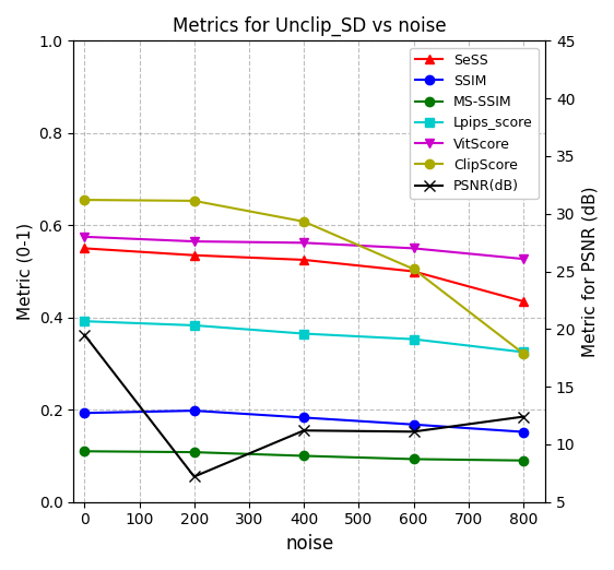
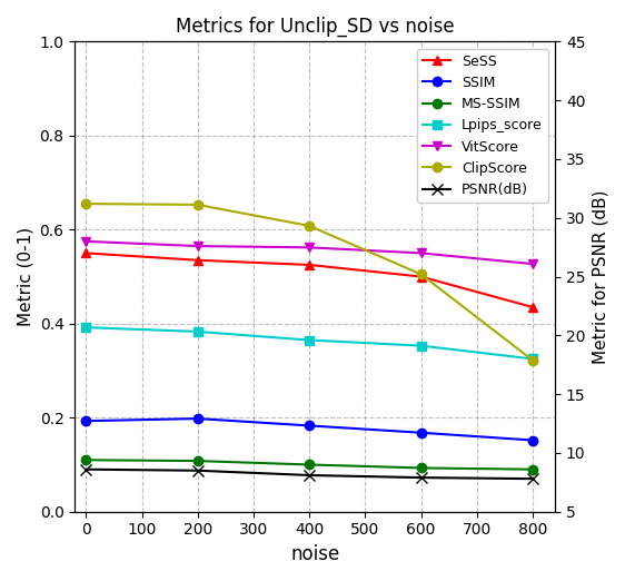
PSNR(dB)/0: 19.5 -> 8.6
PSNR(dB)/200: 7.2 -> 8.5
PSNR(dB)/400: 11.2 -> 8.1
PSNR(dB)/600: 11.1 -> 7.9
PSNR(dB)/800: 12.4 -> 7.8
